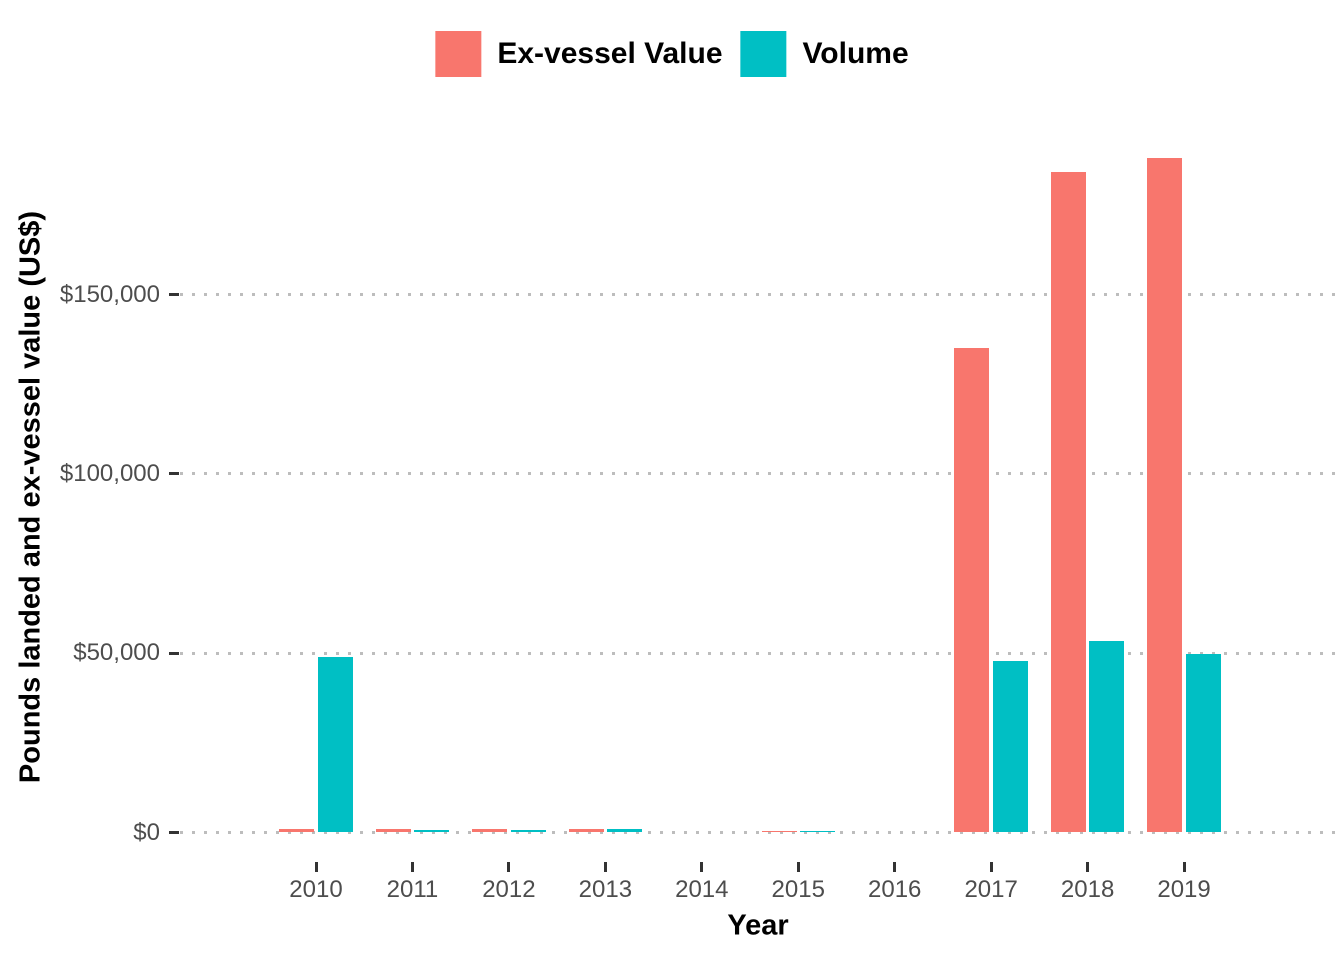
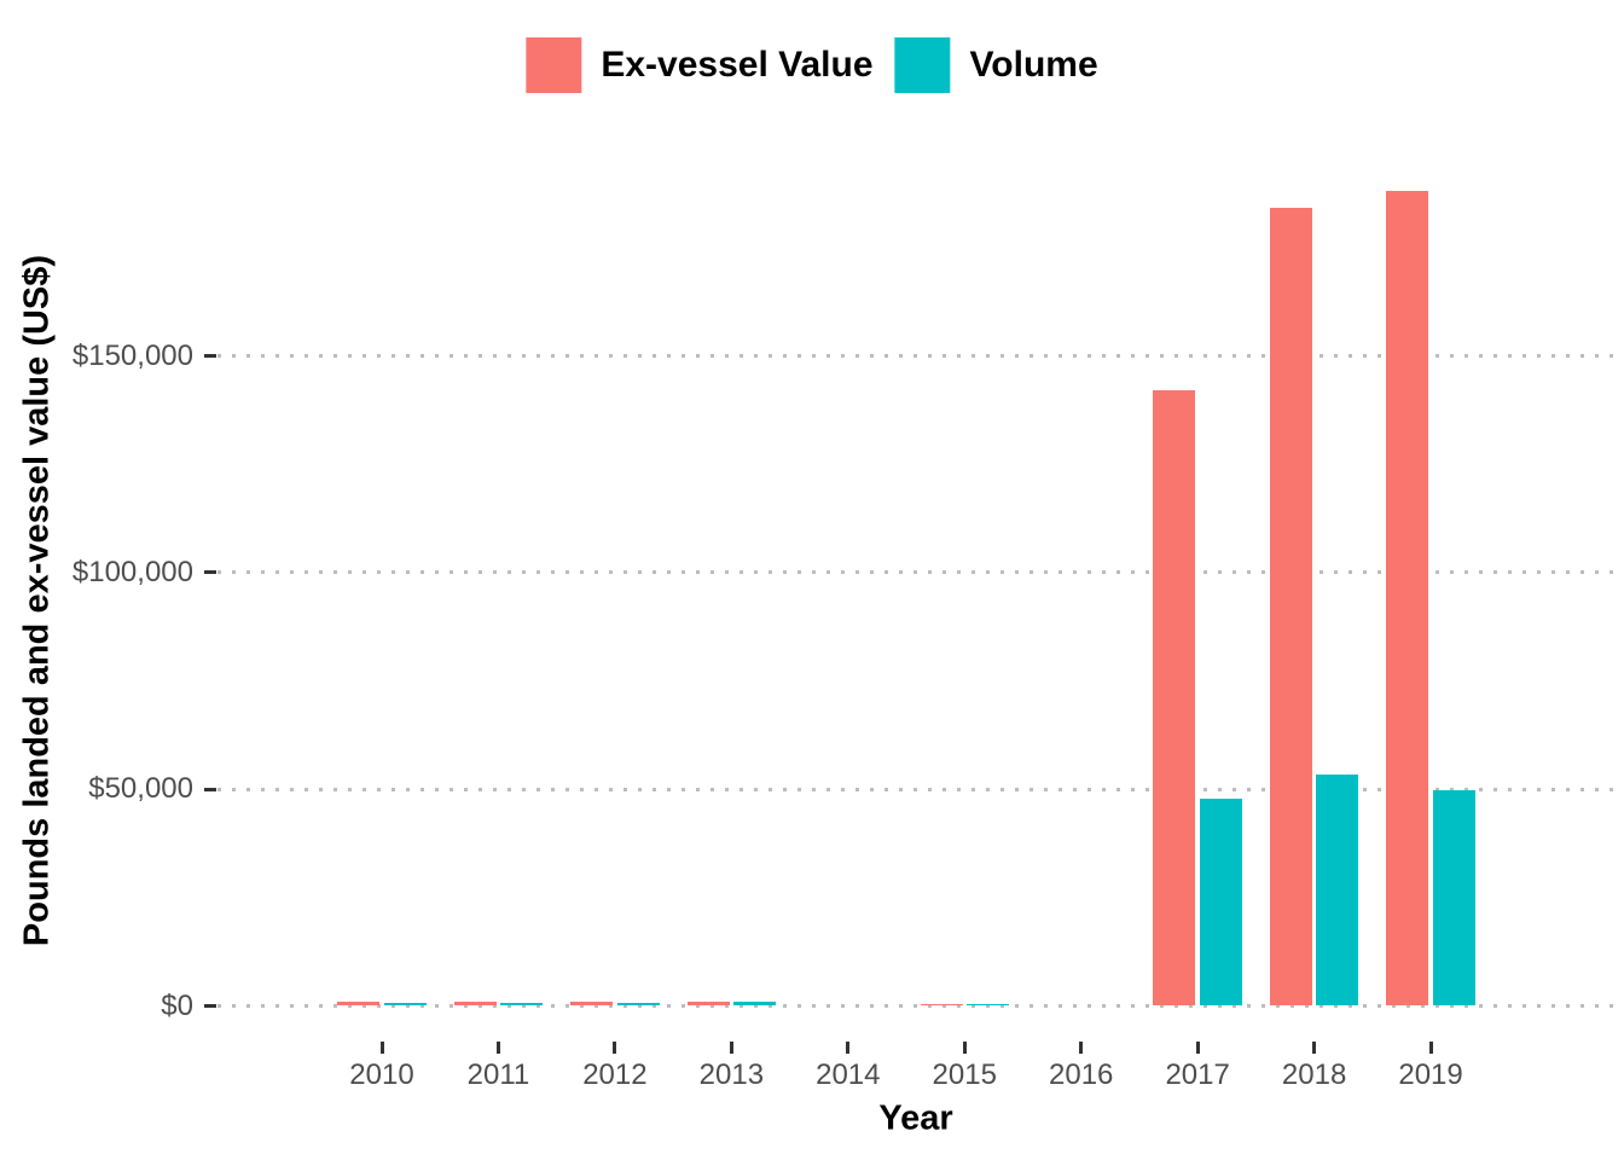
Volume/2010: $49000 -> $1000
Ex-vessel Value/2017: $135000 -> $142000
